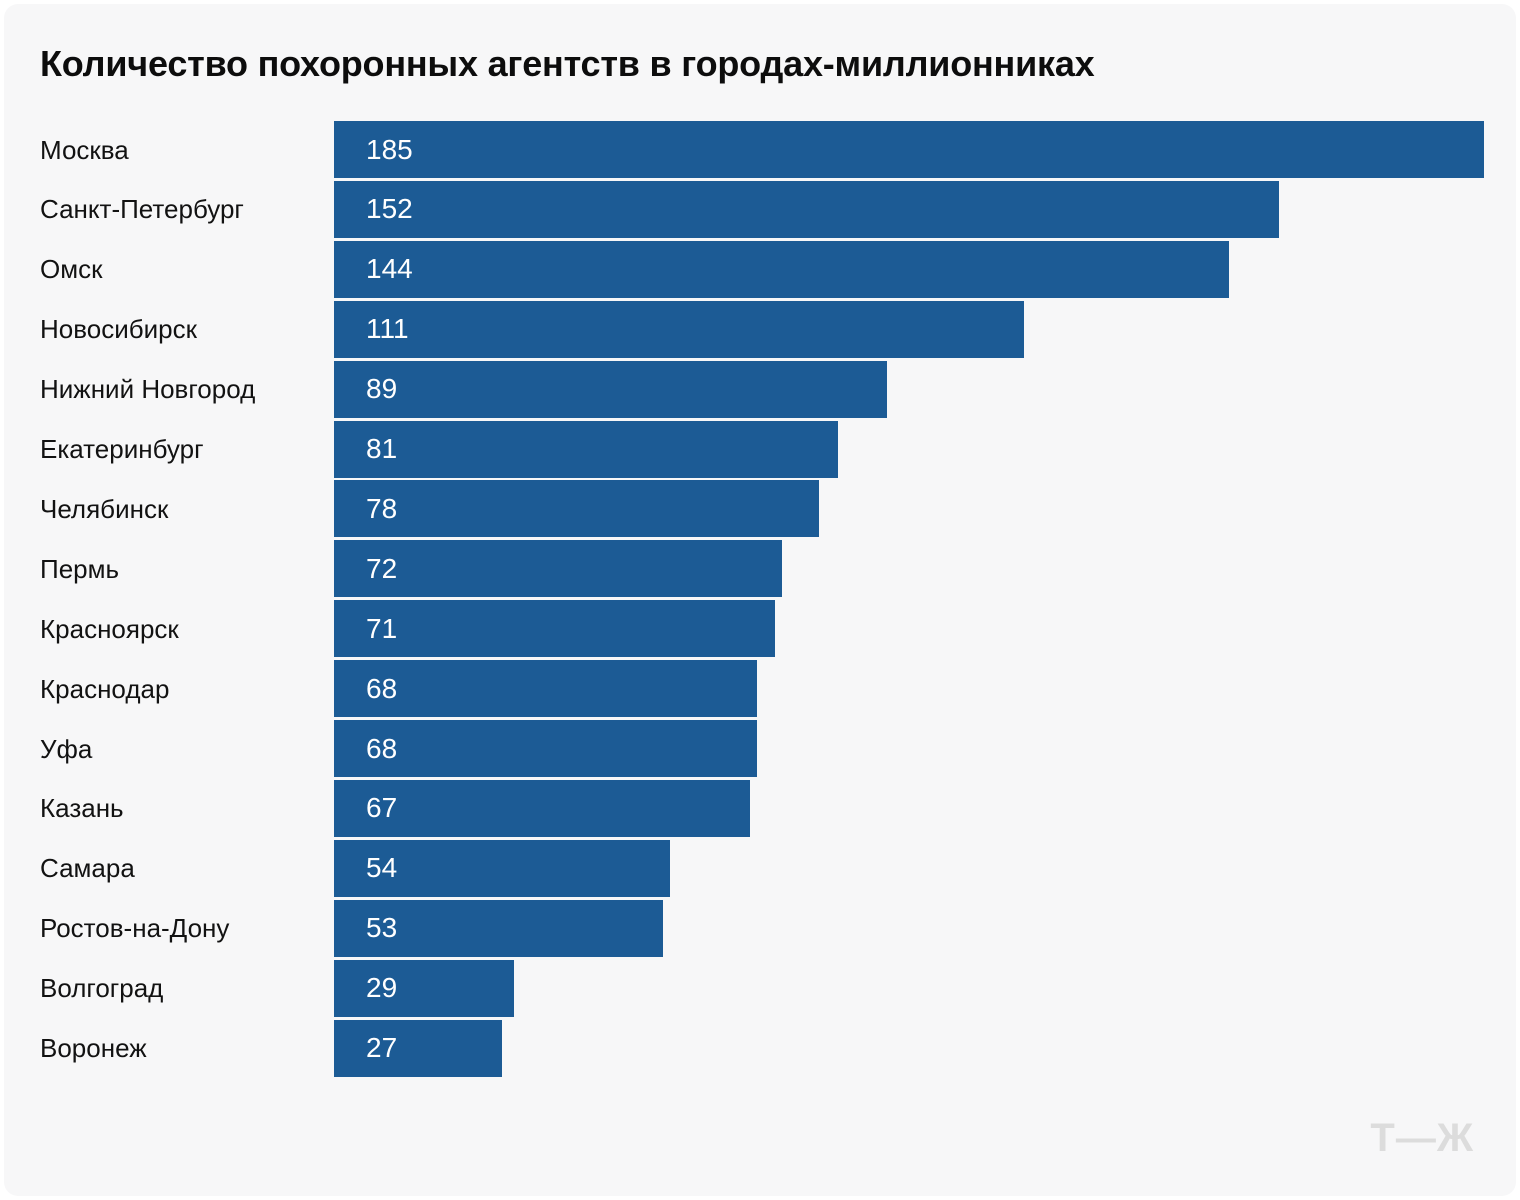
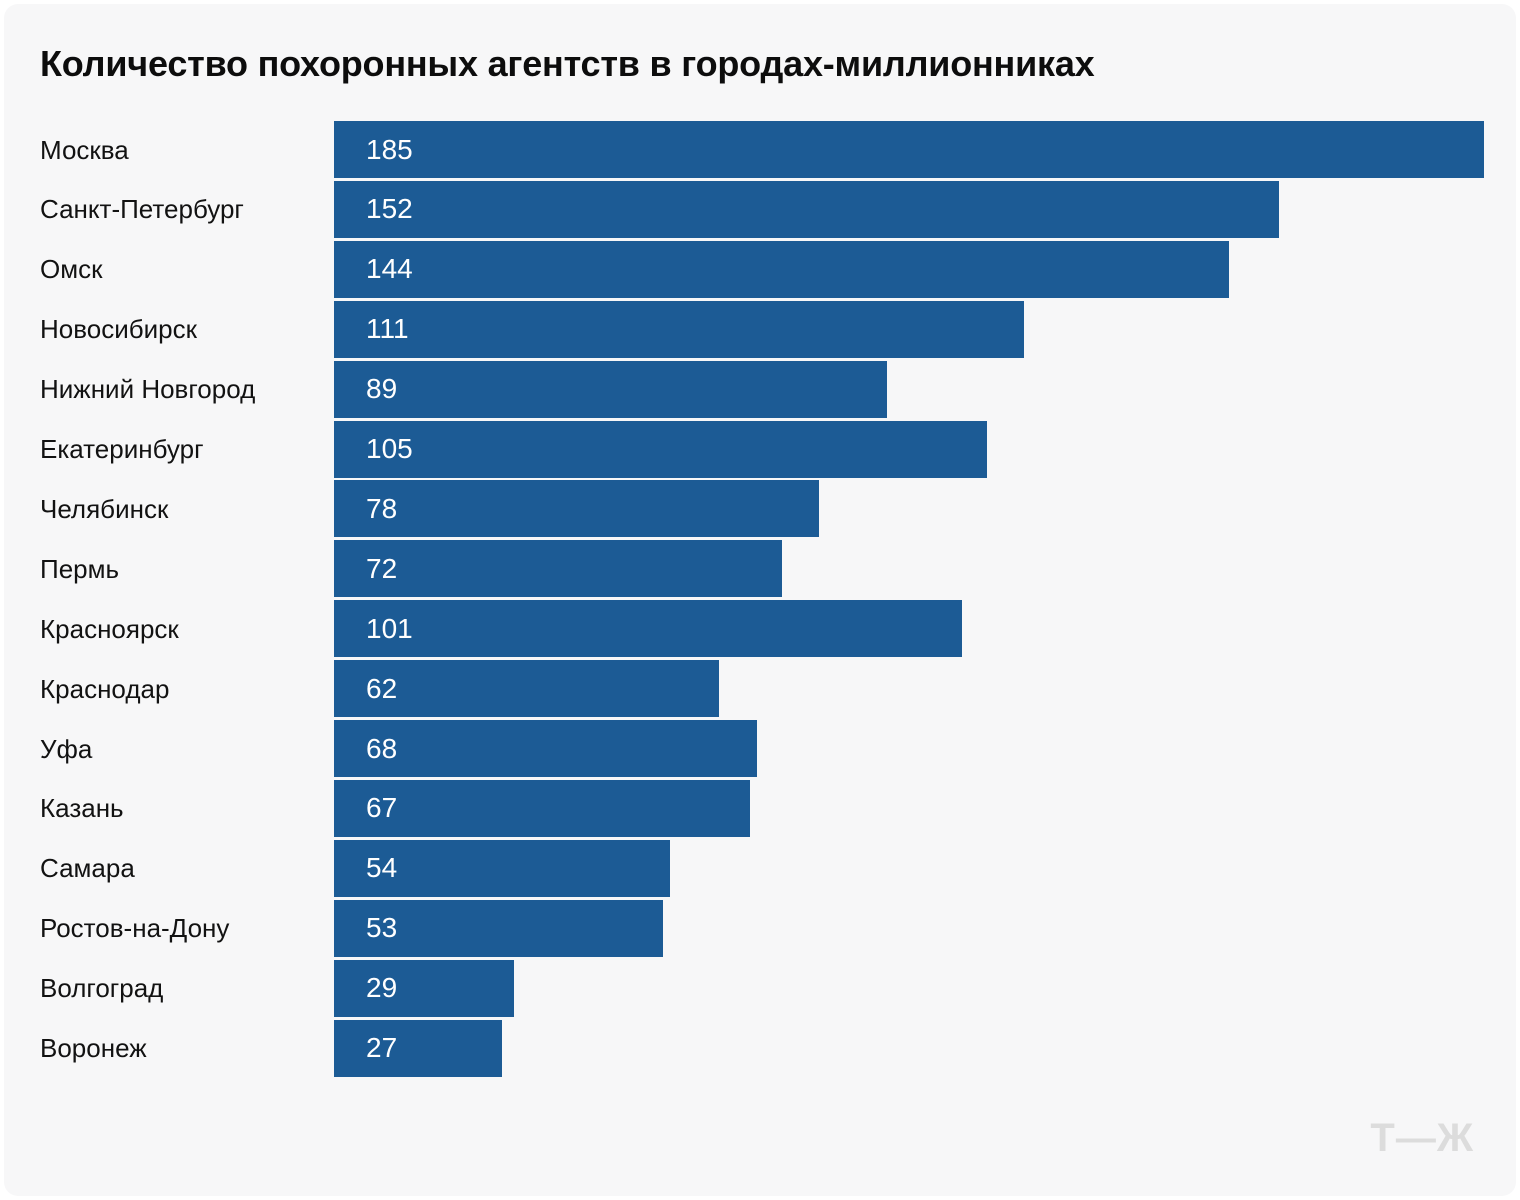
Екатеринбург: 81 -> 105
Красноярск: 71 -> 101
Краснодар: 68 -> 62
